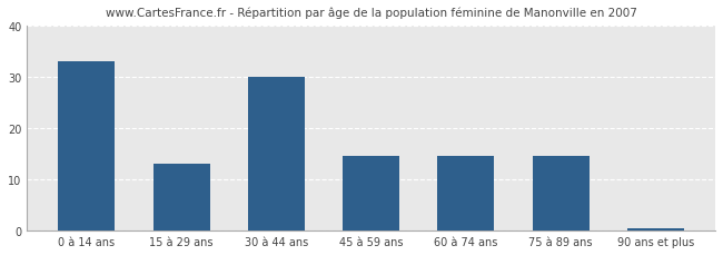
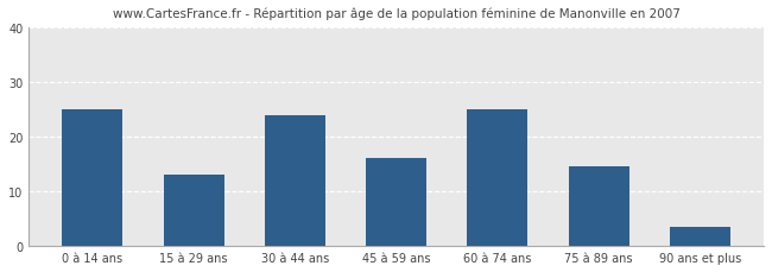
0 à 14 ans: 33.0 -> 25.0
30 à 44 ans: 30.0 -> 24.0
45 à 59 ans: 14.5 -> 16.0
60 à 74 ans: 14.5 -> 25.0
90 ans et plus: 0.5 -> 3.5
